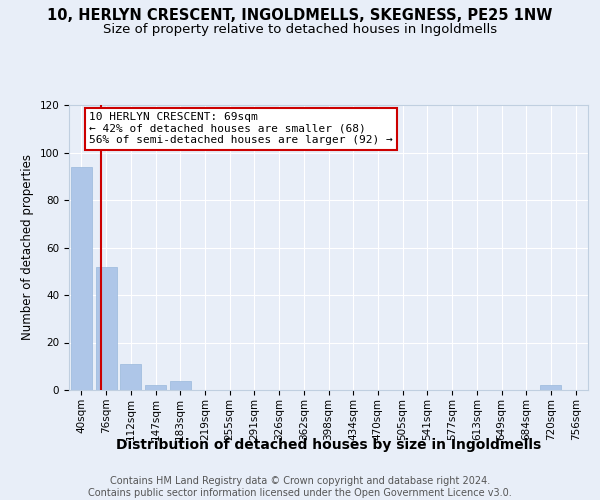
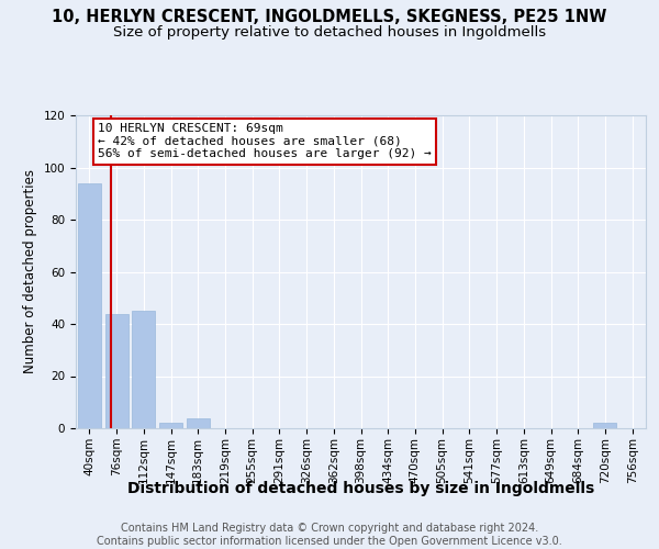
76sqm: 52 -> 44
112sqm: 11 -> 45
